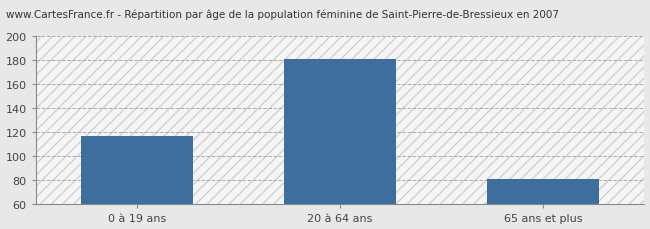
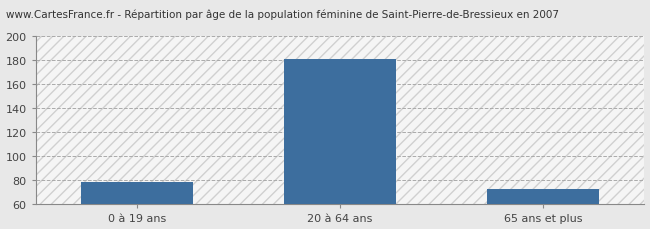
0 à 19 ans: 117 -> 79
65 ans et plus: 81 -> 73
